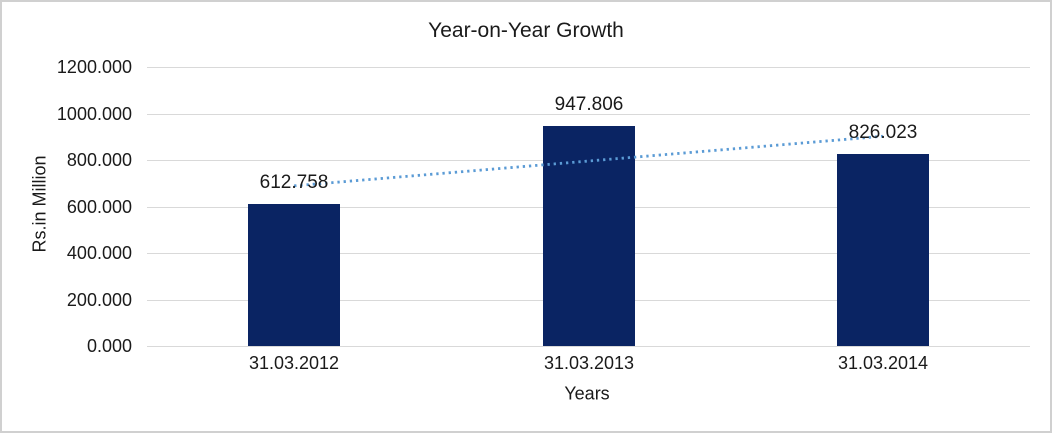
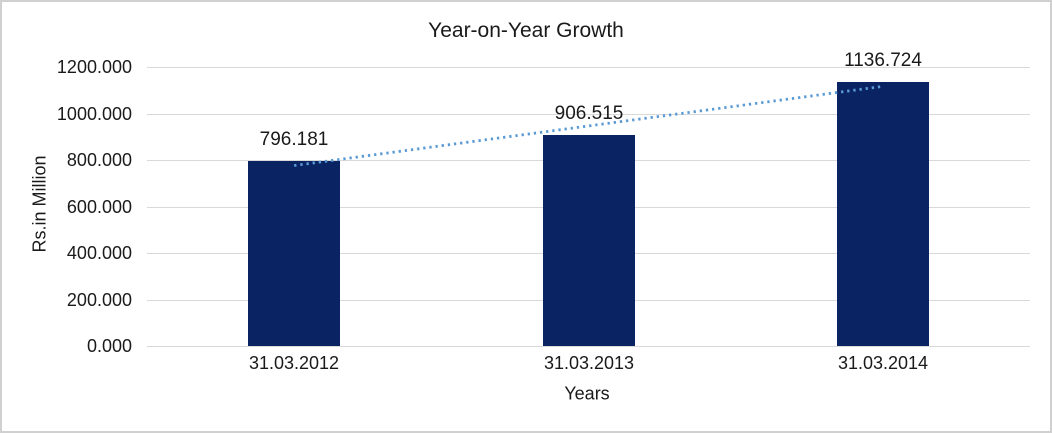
31.03.2012: 612.758 -> 796.181
31.03.2013: 947.806 -> 906.515
31.03.2014: 826.023 -> 1136.724
